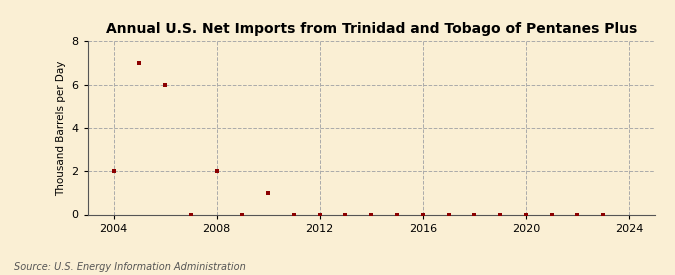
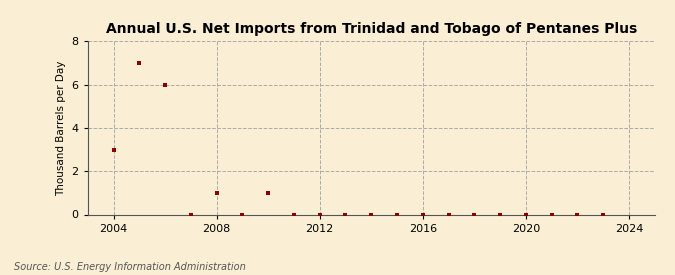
2004: 2 -> 3
2008: 2 -> 1
